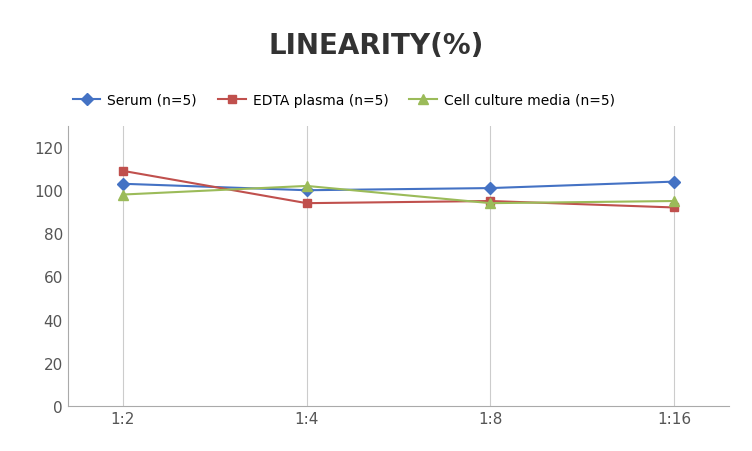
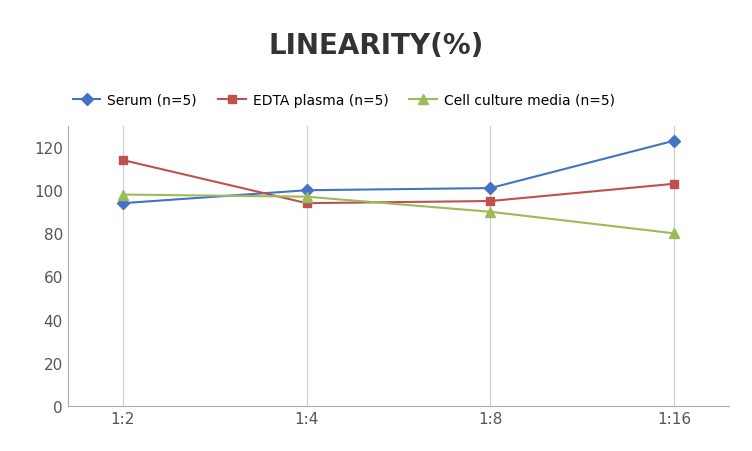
Serum (n=5)/1:2: 103 -> 94
EDTA plasma (n=5)/1:2: 109 -> 114
Cell culture media (n=5)/1:4: 102 -> 97
Cell culture media (n=5)/1:8: 94 -> 90
Serum (n=5)/1:16: 104 -> 123
EDTA plasma (n=5)/1:16: 92 -> 103
Cell culture media (n=5)/1:16: 95 -> 80
